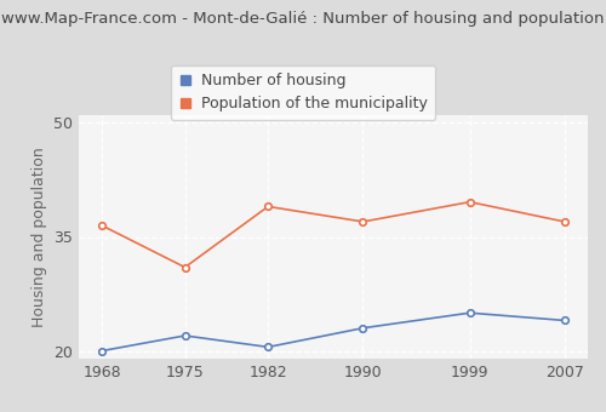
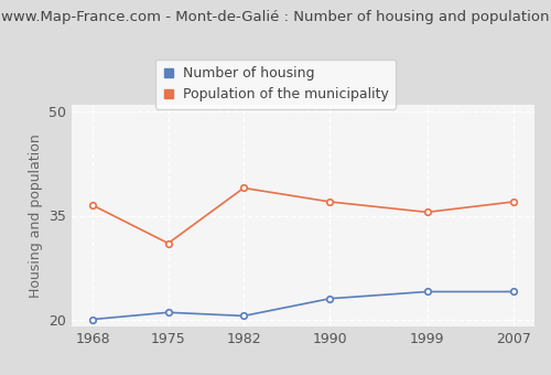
Number of housing/1975: 22.0 -> 21.0
Number of housing/1999: 25.0 -> 24.0
Population of the municipality/1999: 39.6 -> 35.5
